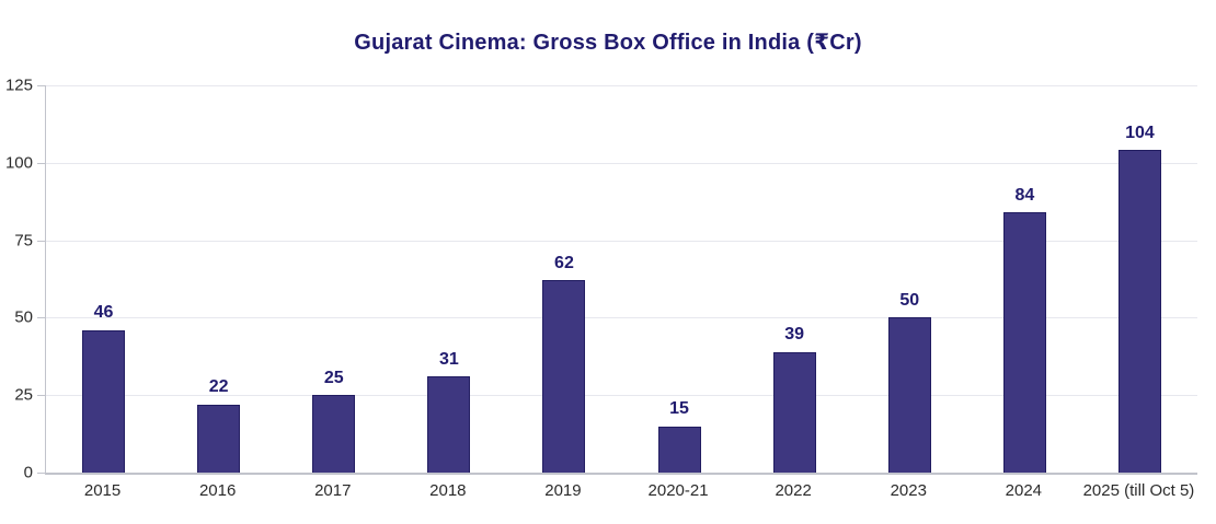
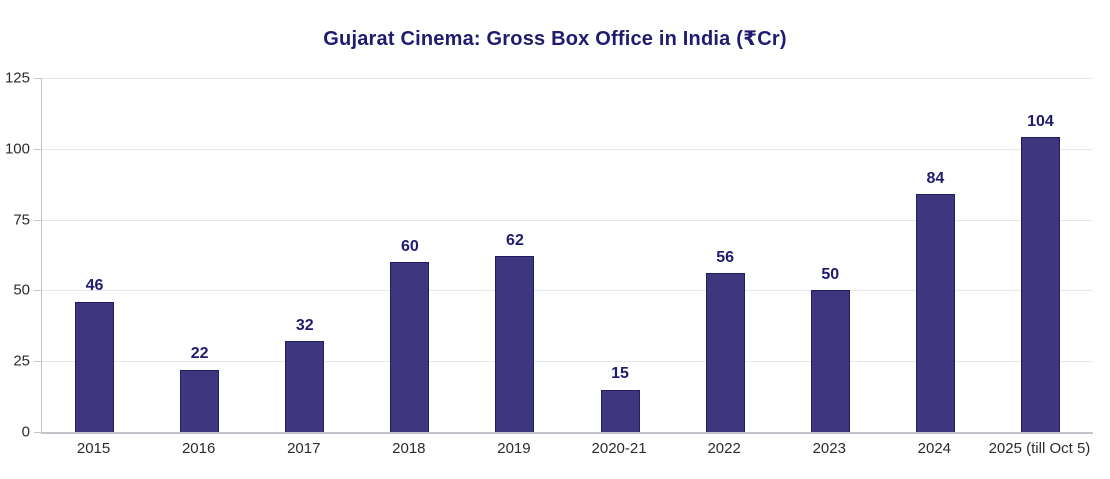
2017: 25 -> 32
2018: 31 -> 60
2022: 39 -> 56
